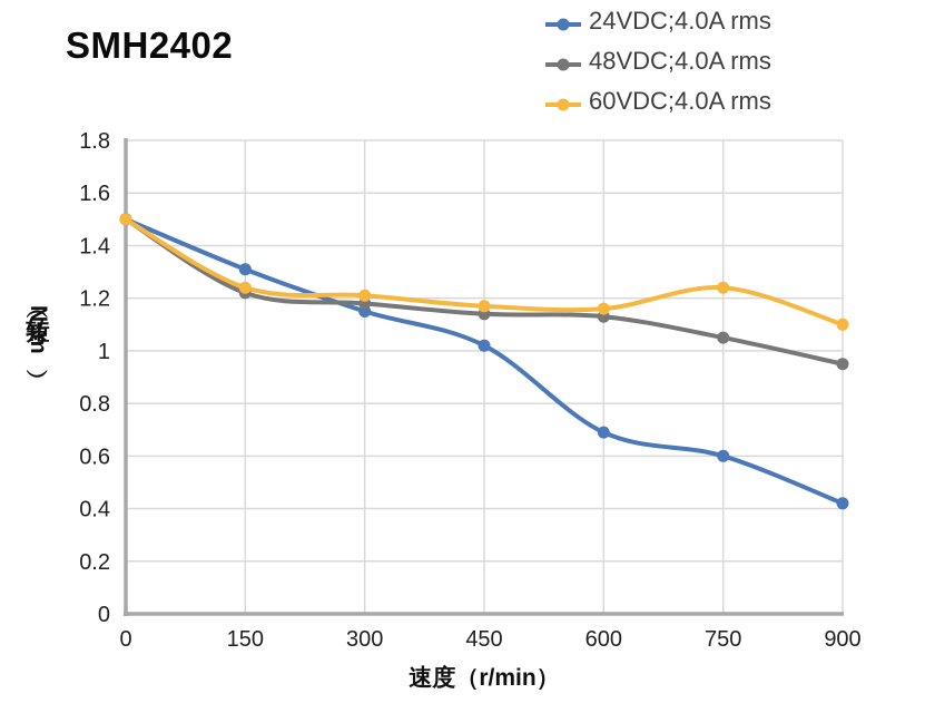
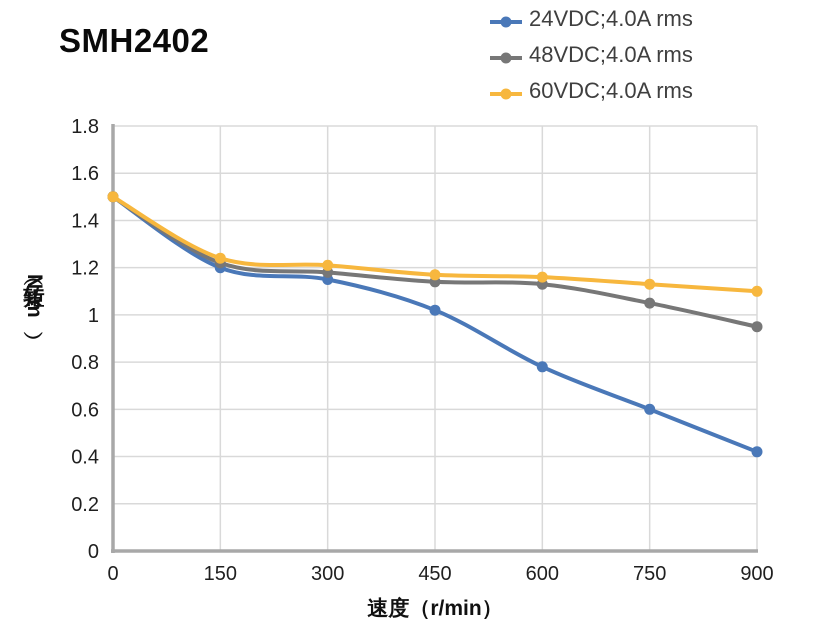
24VDC;4.0A rms/150: 1.31 -> 1.20
24VDC;4.0A rms/600: 0.69 -> 0.78
60VDC;4.0A rms/750: 1.24 -> 1.13
